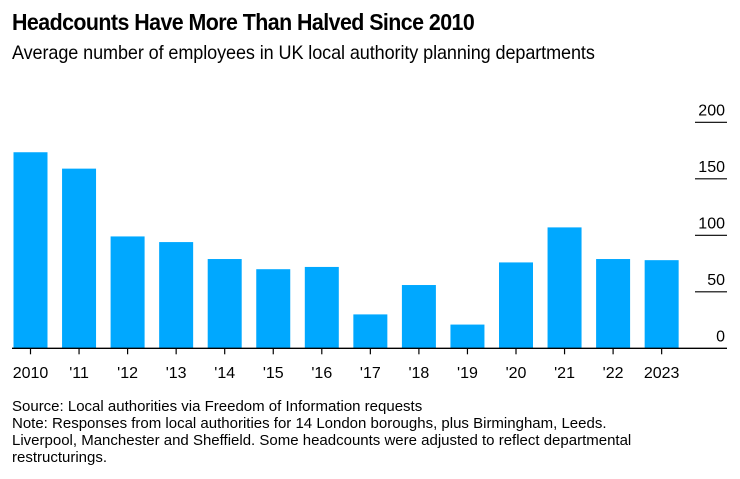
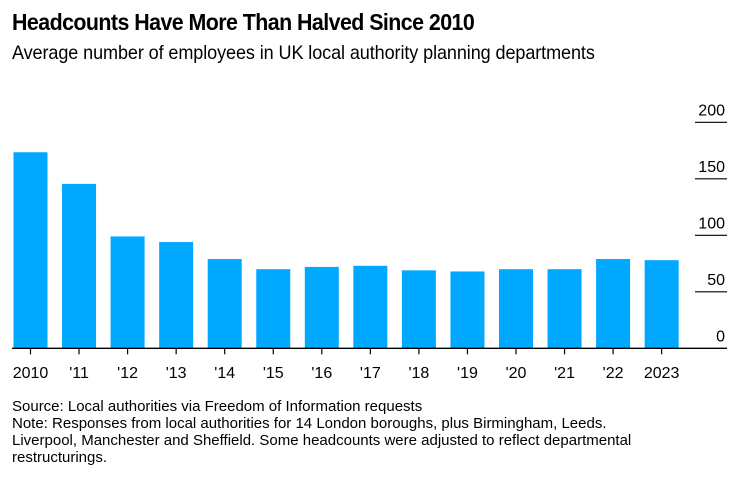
'11: 159 -> 146
'17: 30 -> 73
'18: 56 -> 69
'19: 21 -> 68
'20: 76 -> 70
'21: 107 -> 70
